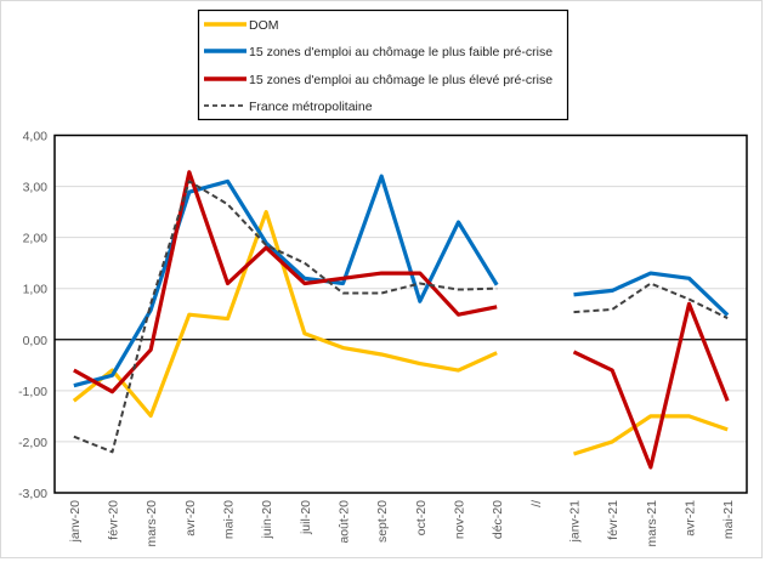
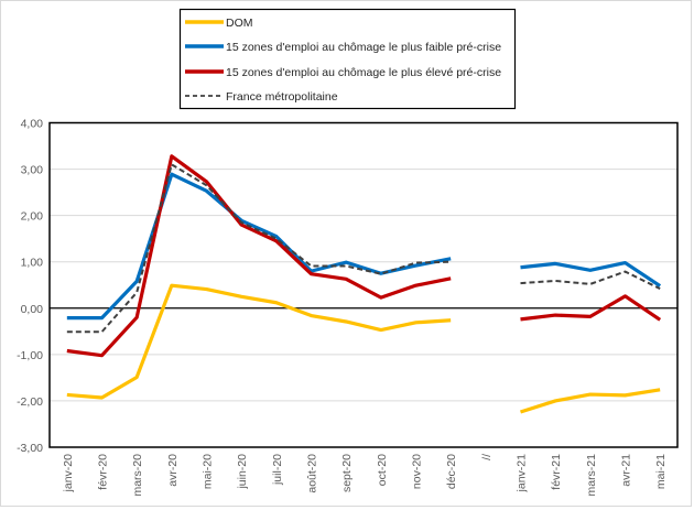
DOM/janv-20: -1,2 -> -1,9
15 zones d'emploi au chômage le plus faible pré-crise/janv-20: -0,9 -> -0,2
15 zones d'emploi au chômage le plus élevé pré-crise/janv-20: -0,6 -> -0,9
France métropolitaine/janv-20: -1,9 -> -0,5
DOM/févr-20: -0,6 -> -1,9
15 zones d'emploi au chômage le plus faible pré-crise/févr-20: -0,7 -> -0,2
France métropolitaine/févr-20: -2,2 -> -0,5
France métropolitaine/mars-20: 0,7 -> 0,3
15 zones d'emploi au chômage le plus faible pré-crise/mai-20: 3,1 -> 2,5
15 zones d'emploi au chômage le plus élevé pré-crise/mai-20: 1,1 -> 2,7
DOM/juin-20: 2,5 -> 0,2
15 zones d'emploi au chômage le plus faible pré-crise/juil-20: 1,2 -> 1,6
15 zones d'emploi au chômage le plus élevé pré-crise/juil-20: 1,1 -> 1,4
15 zones d'emploi au chômage le plus faible pré-crise/août-20: 1,1 -> 0,8
15 zones d'emploi au chômage le plus élevé pré-crise/août-20: 1,2 -> 0,7
15 zones d'emploi au chômage le plus faible pré-crise/sept-20: 3,2 -> 1,0
15 zones d'emploi au chômage le plus élevé pré-crise/sept-20: 1,3 -> 0,6
15 zones d'emploi au chômage le plus élevé pré-crise/oct-20: 1,3 -> 0,2
France métropolitaine/oct-20: 1,1 -> 0,7
DOM/nov-20: -0,6 -> -0,3
15 zones d'emploi au chômage le plus faible pré-crise/nov-20: 2,3 -> 0,9
15 zones d'emploi au chômage le plus élevé pré-crise/févr-21: -0,6 -> -0,1
DOM/mars-21: -1,5 -> -1,9
15 zones d'emploi au chômage le plus faible pré-crise/mars-21: 1,3 -> 0,8
15 zones d'emploi au chômage le plus élevé pré-crise/mars-21: -2,5 -> -0,2
France métropolitaine/mars-21: 1,1 -> 0,5
DOM/avr-21: -1,5 -> -1,9
15 zones d'emploi au chômage le plus faible pré-crise/avr-21: 1,2 -> 1,0
15 zones d'emploi au chômage le plus élevé pré-crise/avr-21: 0,7 -> 0,3
15 zones d'emploi au chômage le plus élevé pré-crise/mai-21: -1,2 -> -0,2
